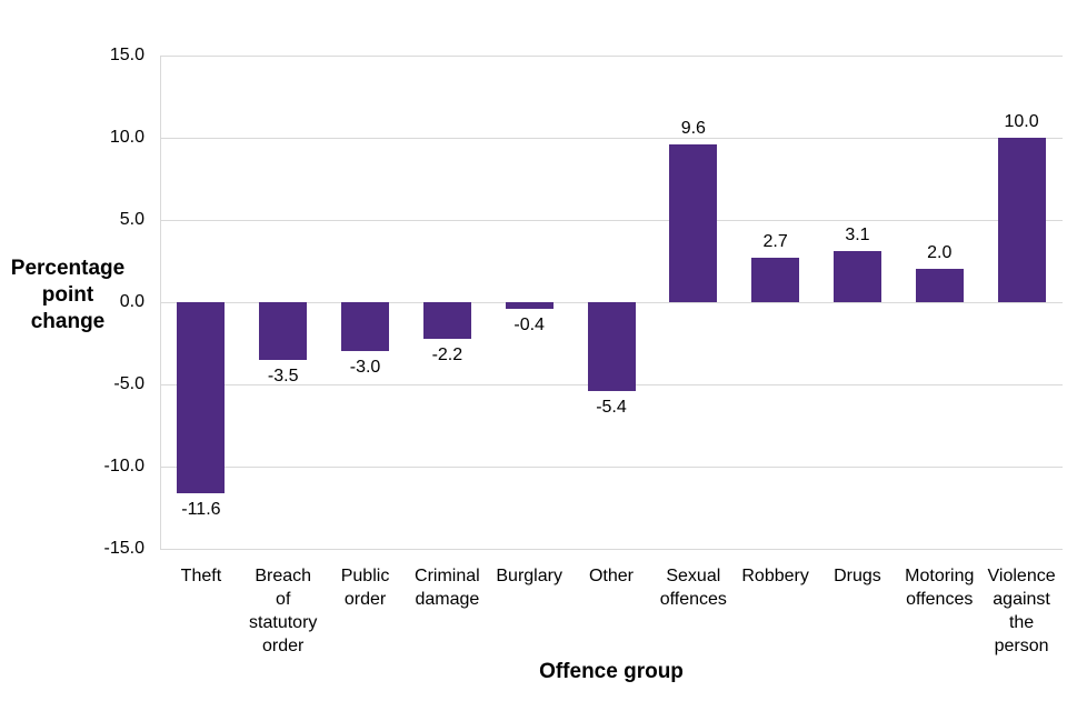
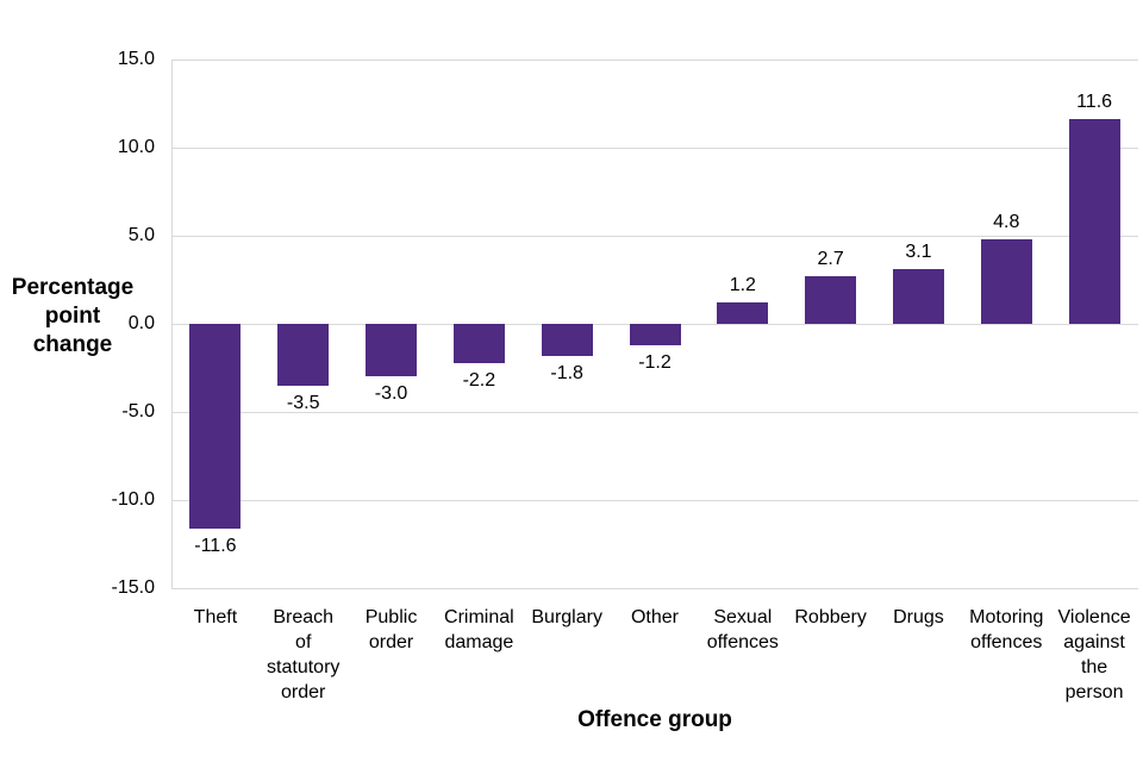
Burglary: -0.4 -> -1.8
Other: -5.4 -> -1.2
Sexual offences: 9.6 -> 1.2
Motoring offences: 2.0 -> 4.8
Violence against the person: 10.0 -> 11.6
